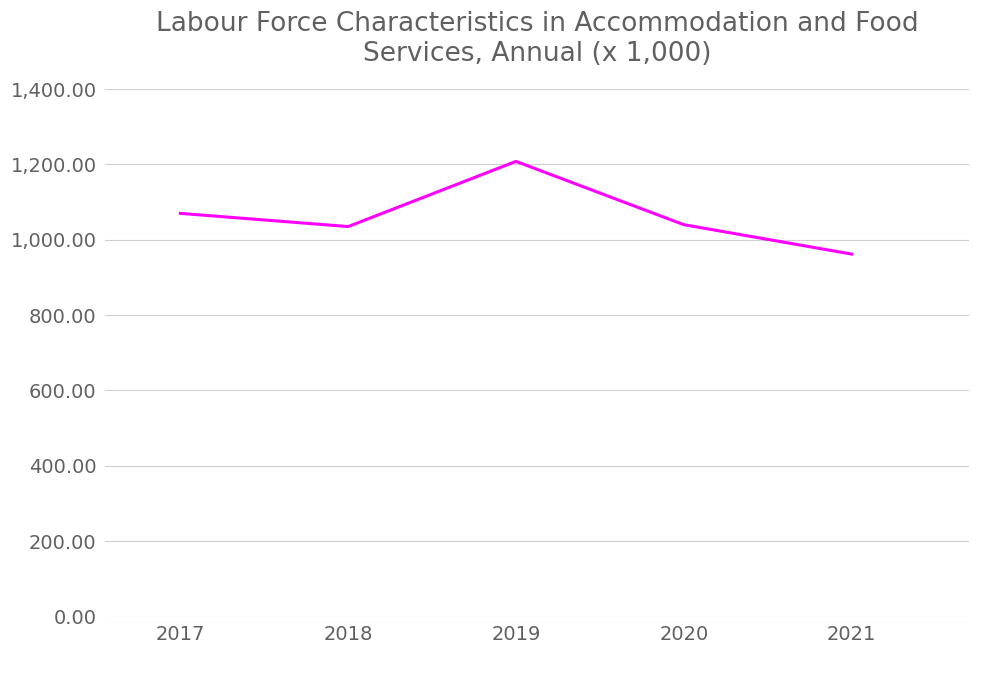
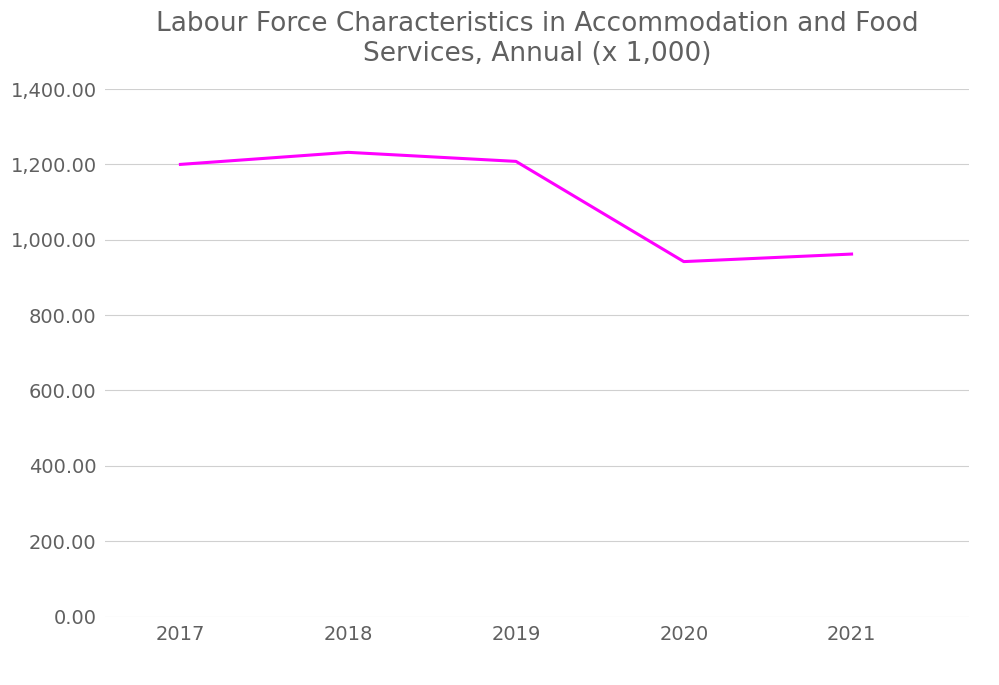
2017: 1,070 -> 1,200
2018: 1,035 -> 1,232
2020: 1,040 -> 942
